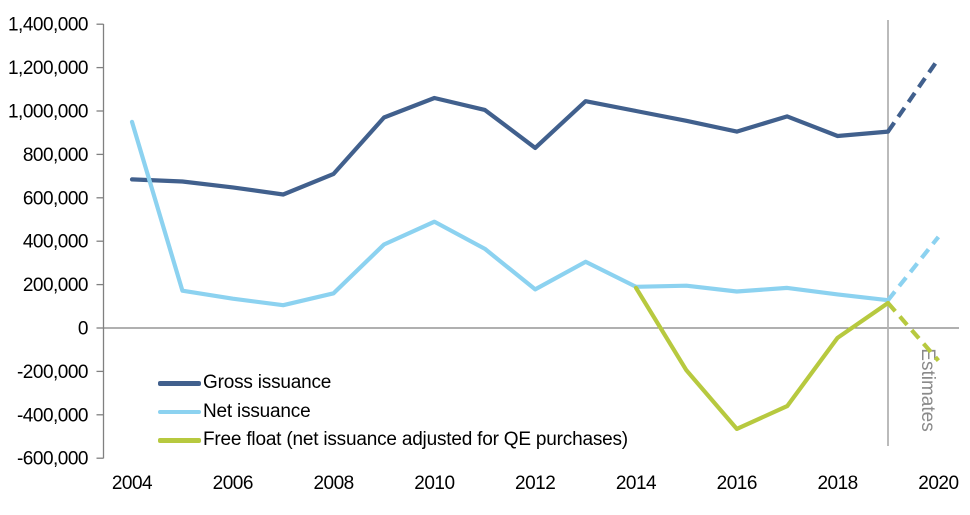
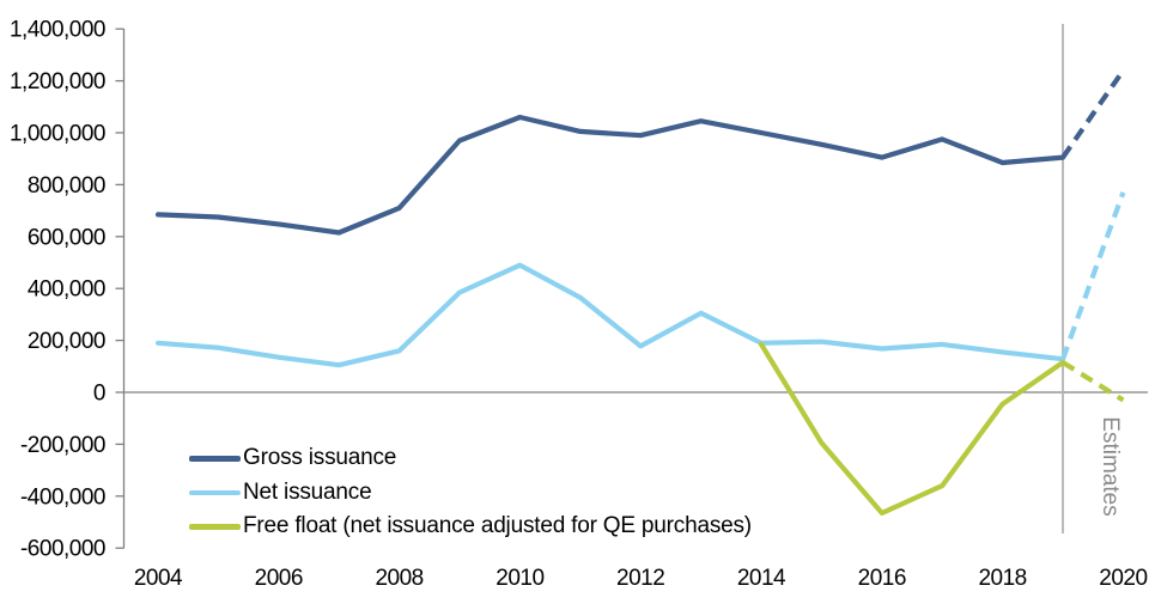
Net issuance/2004: 950000 -> 190000
Gross issuance/2012: 830000 -> 990000
Net issuance/2020: 420000 -> 770000
Free float (net issuance adjusted for QE purchases)/2020: -150000 -> -30000
